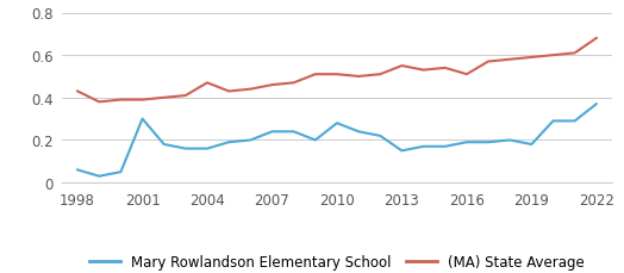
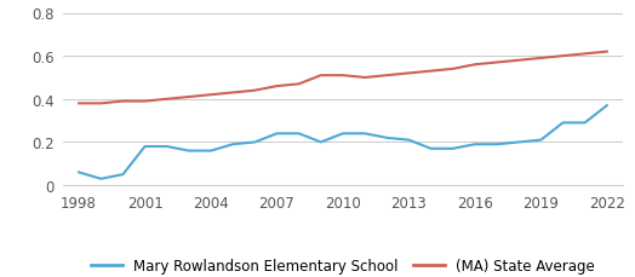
(MA) State Average/1998: 0.43 -> 0.38
Mary Rowlandson Elementary School/2001: 0.30 -> 0.18
(MA) State Average/2004: 0.47 -> 0.42
Mary Rowlandson Elementary School/2010: 0.28 -> 0.24
Mary Rowlandson Elementary School/2013: 0.15 -> 0.21
(MA) State Average/2013: 0.55 -> 0.52
(MA) State Average/2016: 0.51 -> 0.56
Mary Rowlandson Elementary School/2019: 0.18 -> 0.21
(MA) State Average/2022: 0.68 -> 0.62
